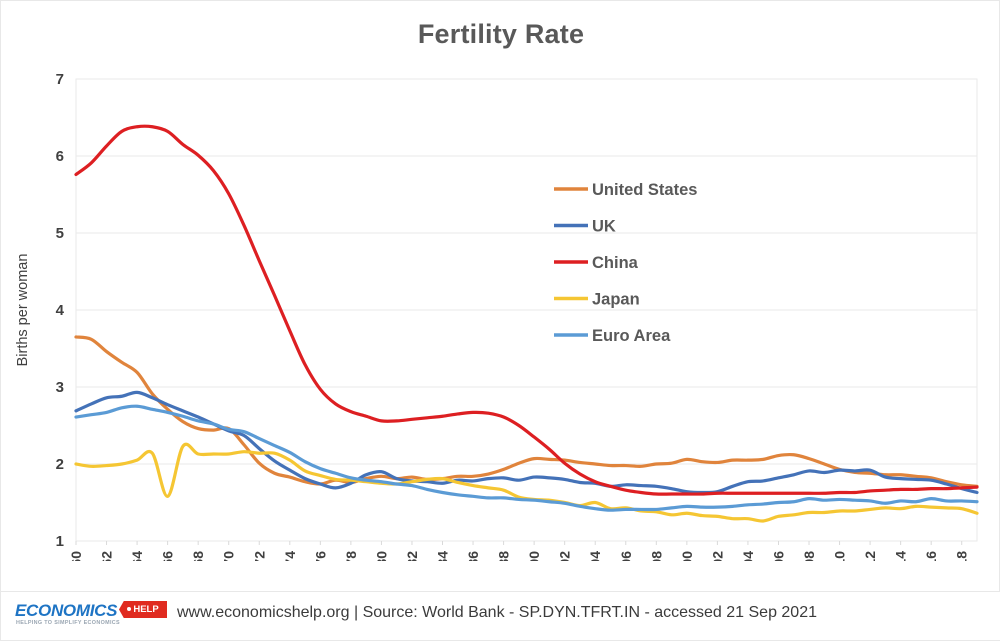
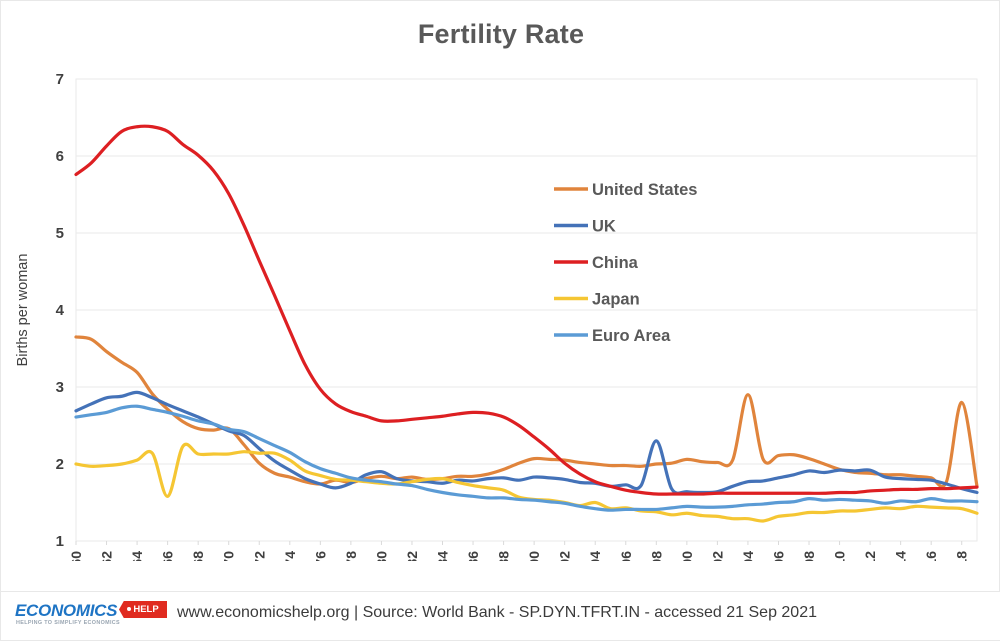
UK/1998: 1.7 -> 2.3
United States/2004: 2.0 -> 2.9
United States/2018: 1.7 -> 2.8
